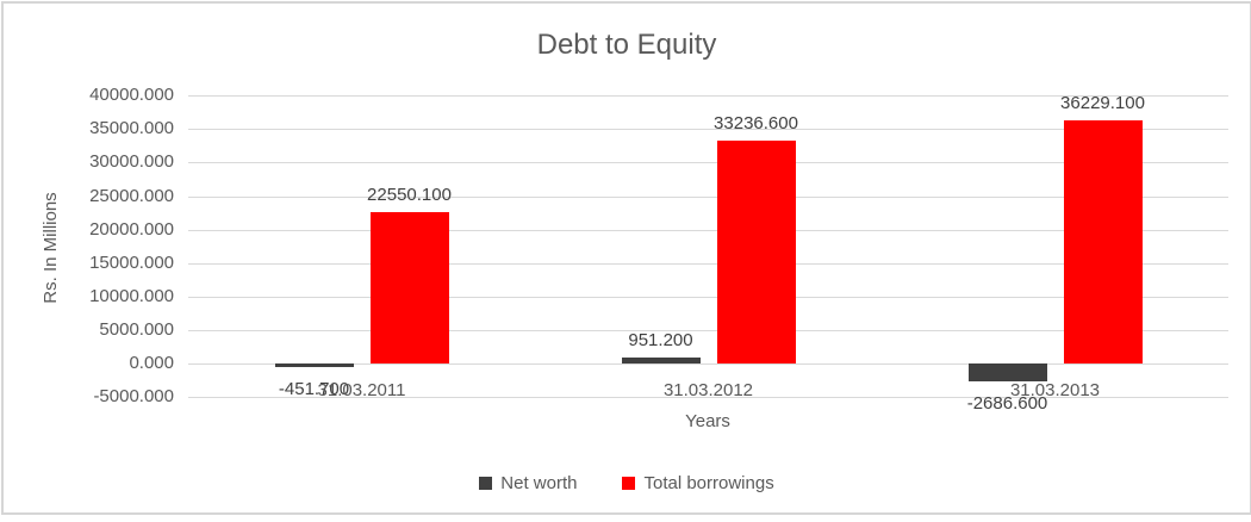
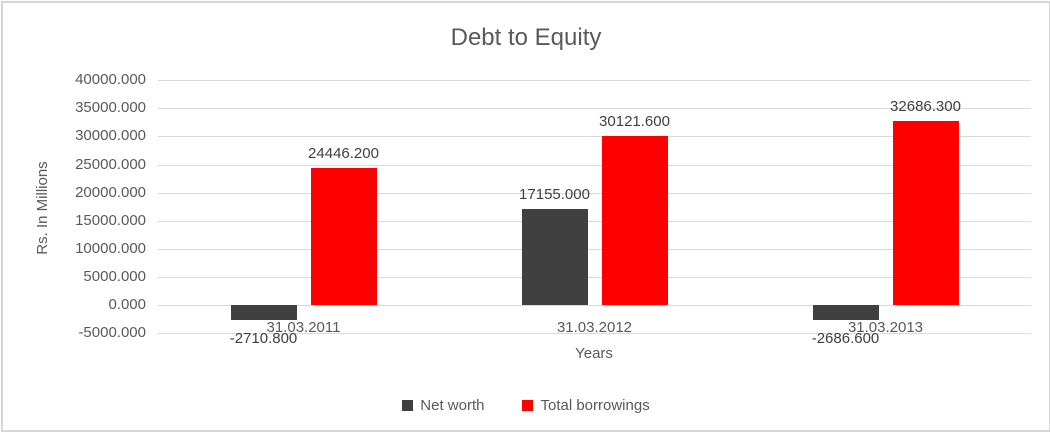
Net worth/31.03.2011: -451.700 -> -2710.800
Total borrowings/31.03.2011: 22550.100 -> 24446.200
Net worth/31.03.2012: 951.200 -> 17155.000
Total borrowings/31.03.2012: 33236.600 -> 30121.600
Total borrowings/31.03.2013: 36229.100 -> 32686.300
